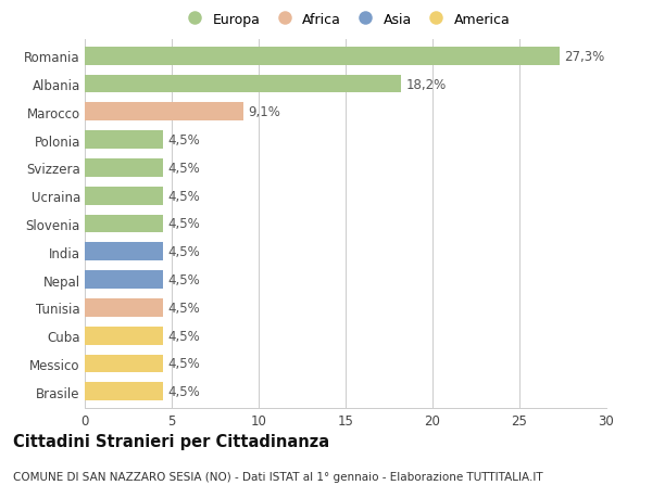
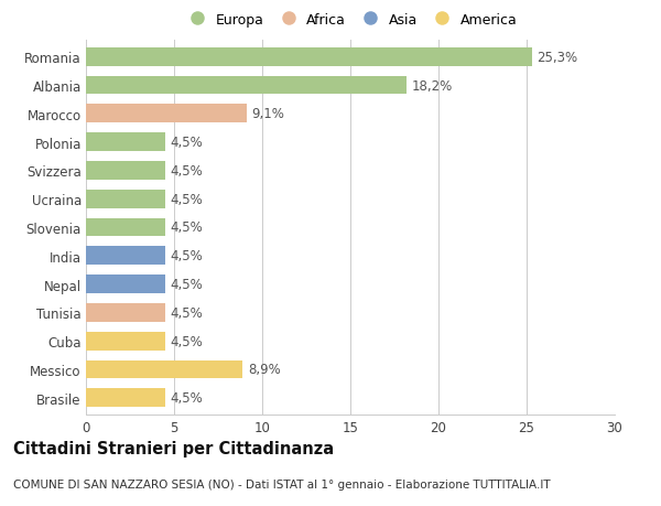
Romania: 27,3% -> 25,3%
Messico: 4,5% -> 8,9%
